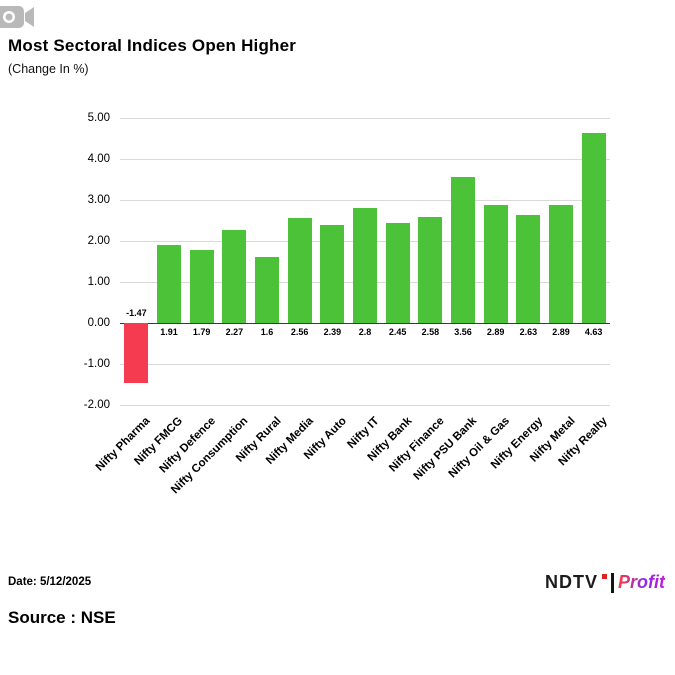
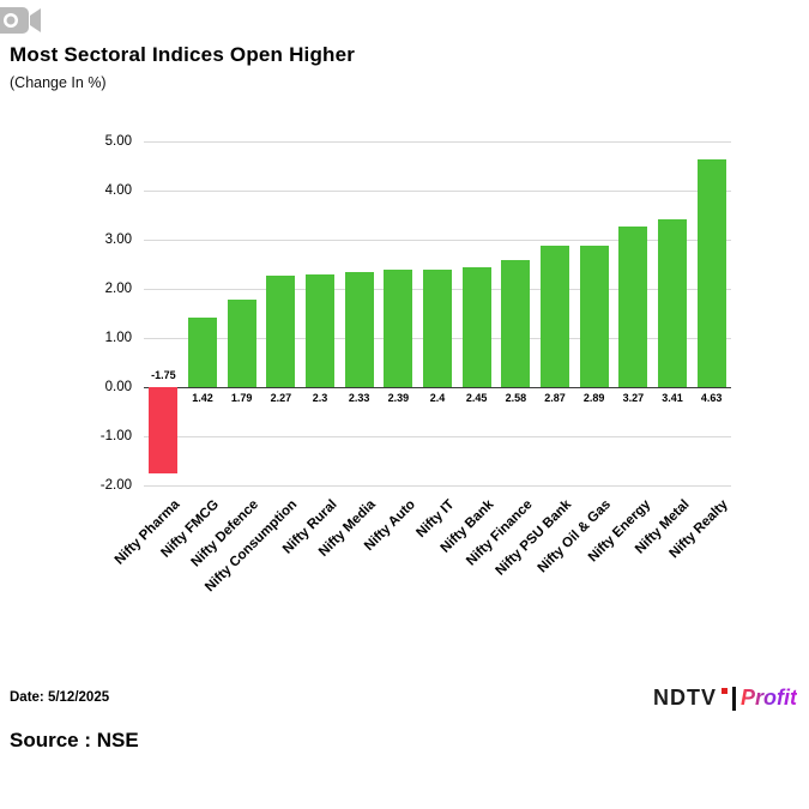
Nifty Pharma: -1.47 -> -1.75
Nifty FMCG: 1.91 -> 1.42
Nifty Rural: 1.6 -> 2.3
Nifty Media: 2.56 -> 2.33
Nifty IT: 2.8 -> 2.4
Nifty PSU Bank: 3.56 -> 2.87
Nifty Energy: 2.63 -> 3.27
Nifty Metal: 2.89 -> 3.41
